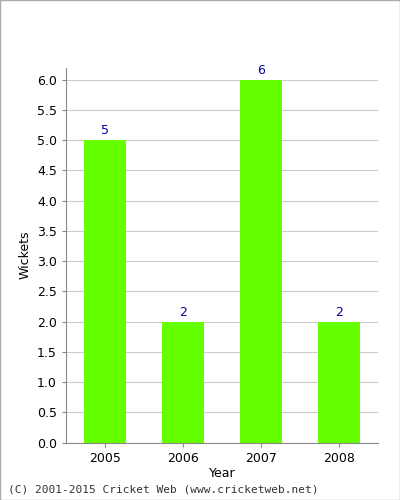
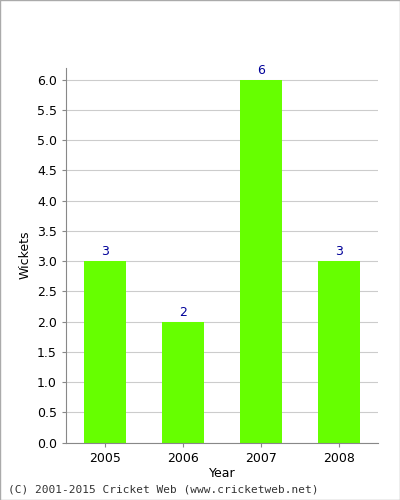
2005: 5 -> 3
2008: 2 -> 3
